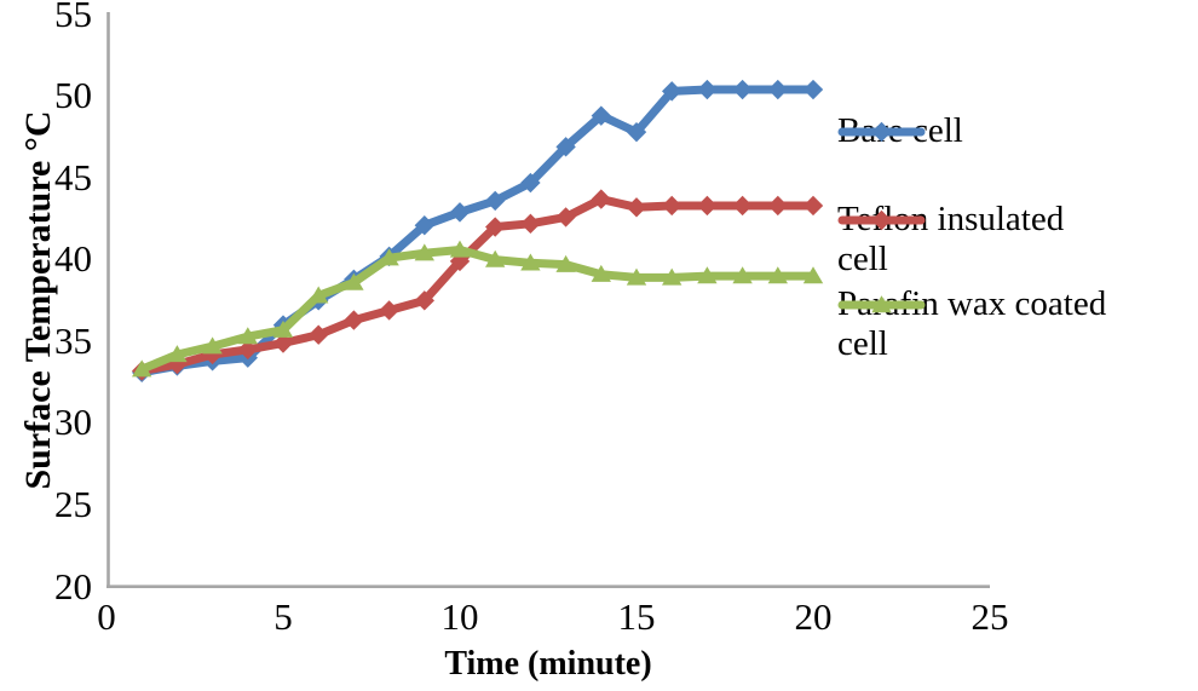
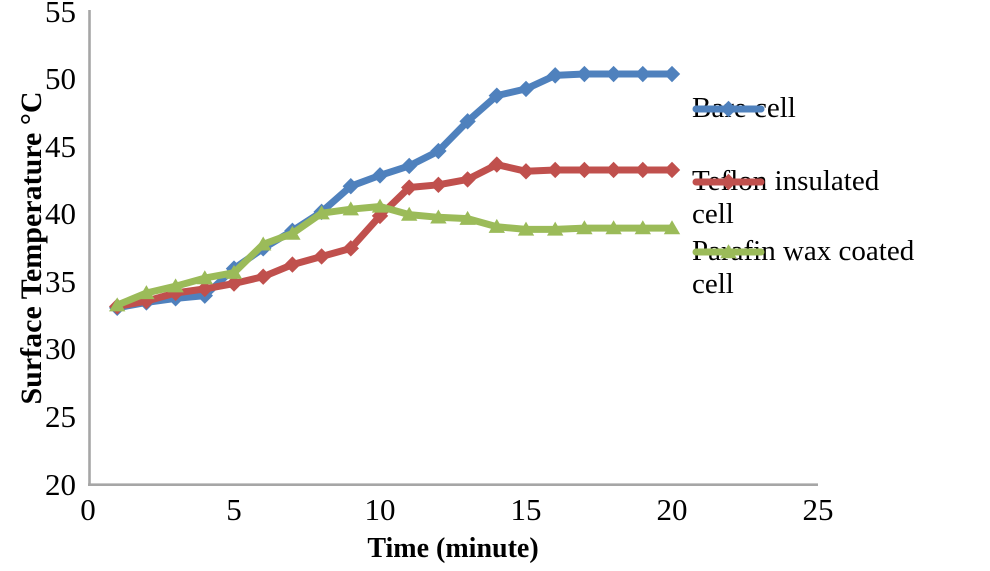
Bare cell/15: 47.7 -> 49.2
